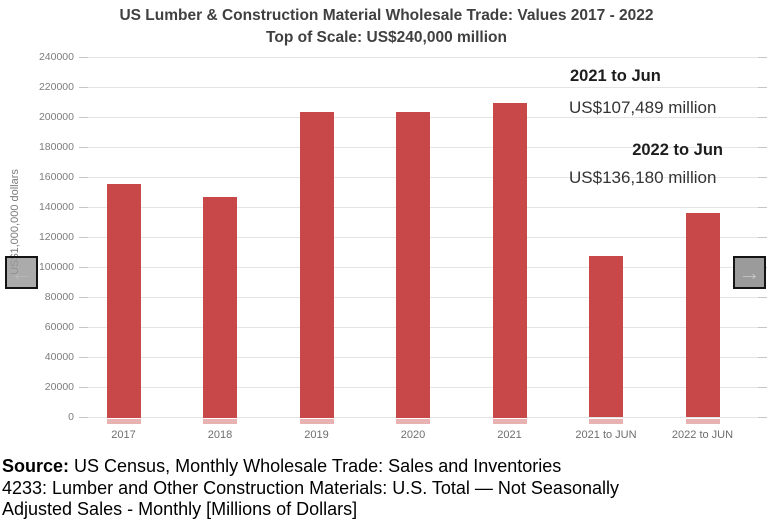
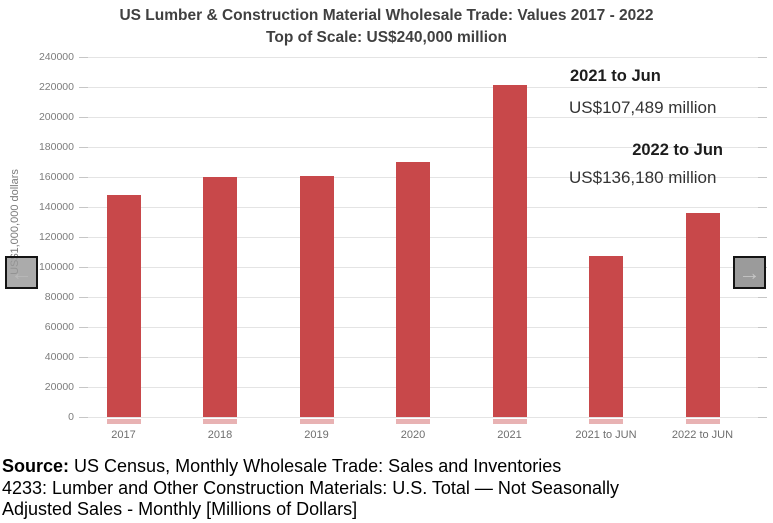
2017: 156000 -> 148000
2018: 147000 -> 161000
2019: 204000 -> 161000
2020: 204000 -> 170000
2021: 210000 -> 222000
